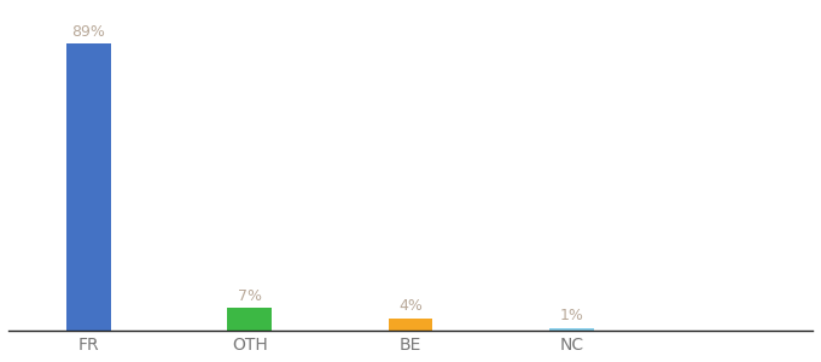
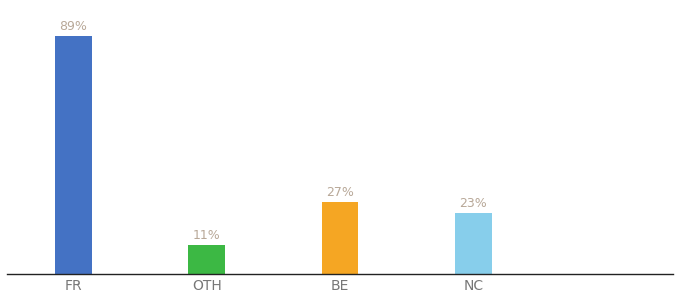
OTH: 7% -> 11%
BE: 4% -> 27%
NC: 1% -> 23%
